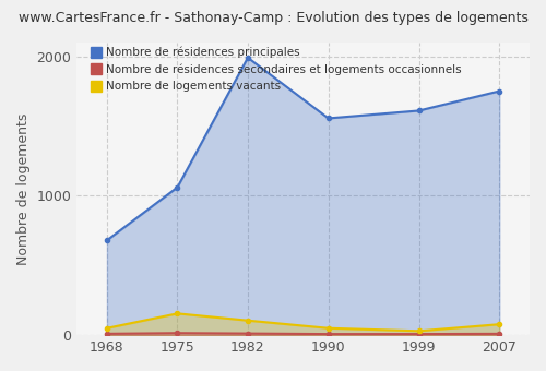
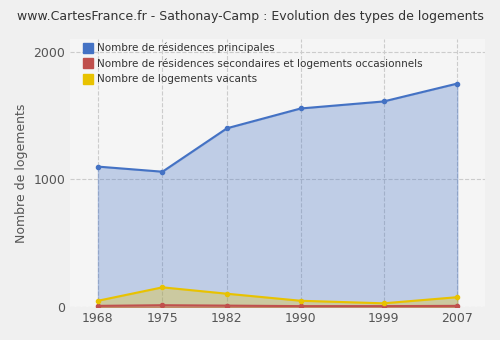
Nombre de résidences principales/1968: 680 -> 1100
Nombre de résidences principales/1982: 1990 -> 1400
